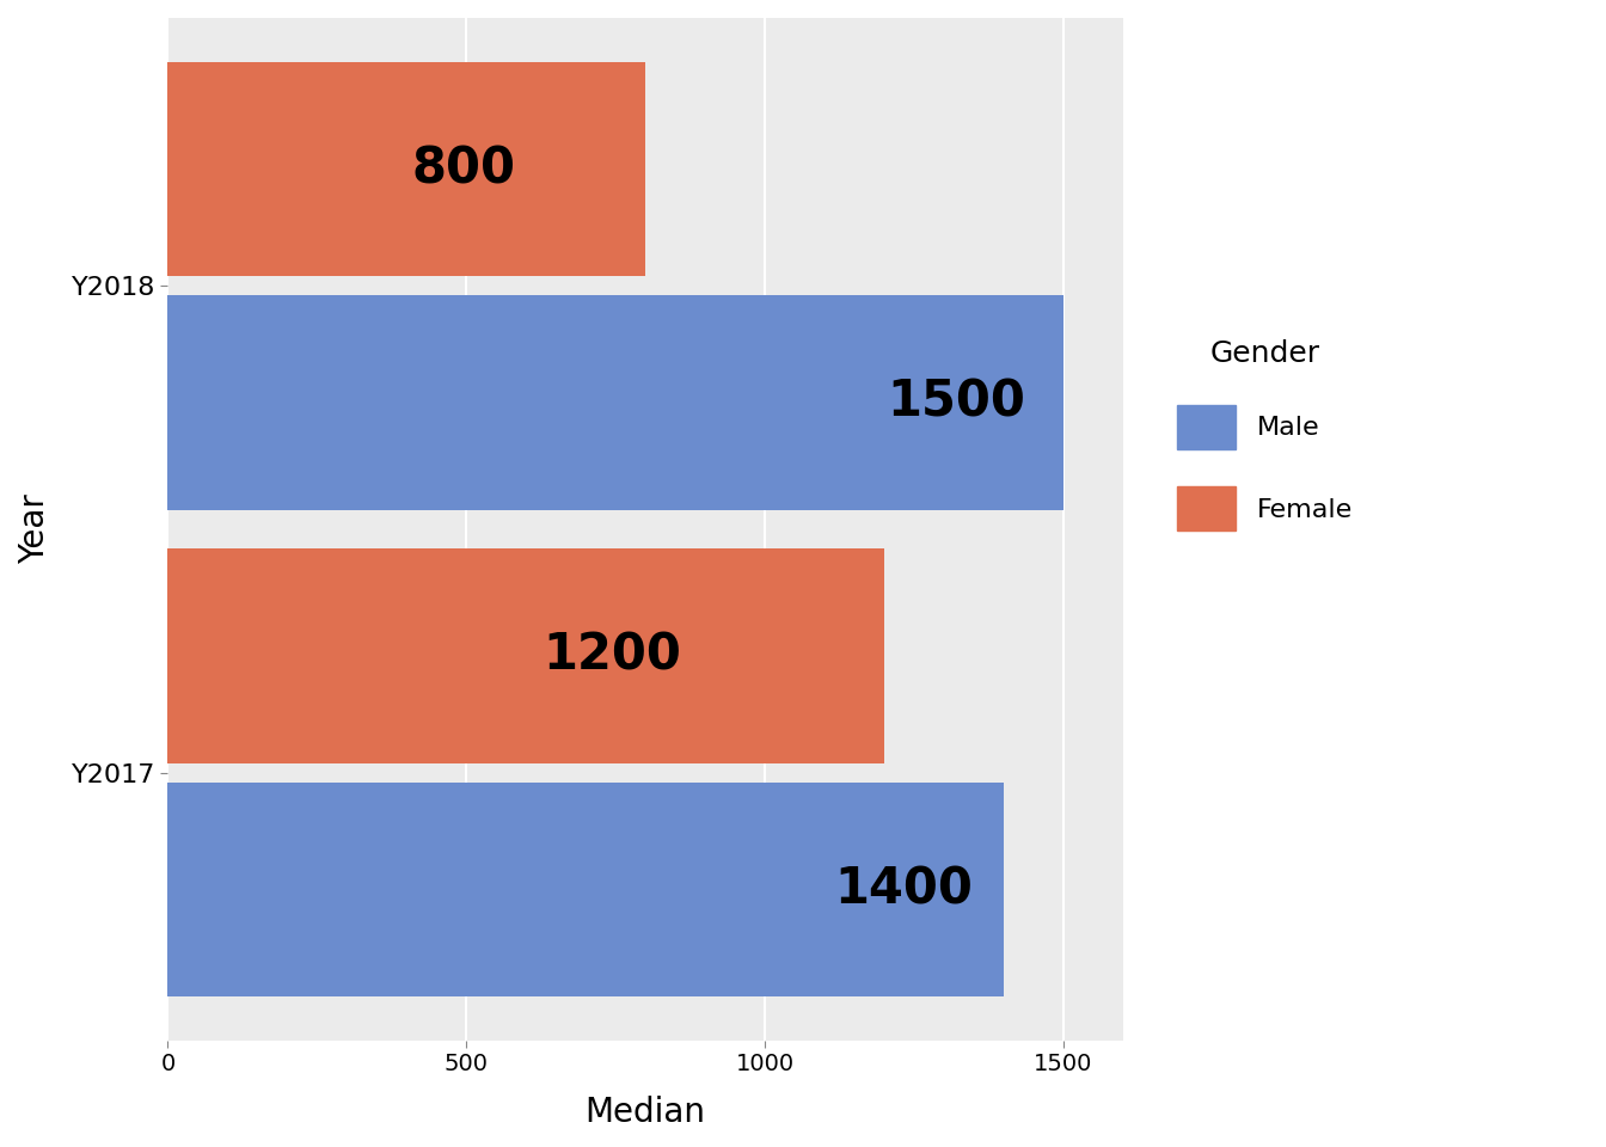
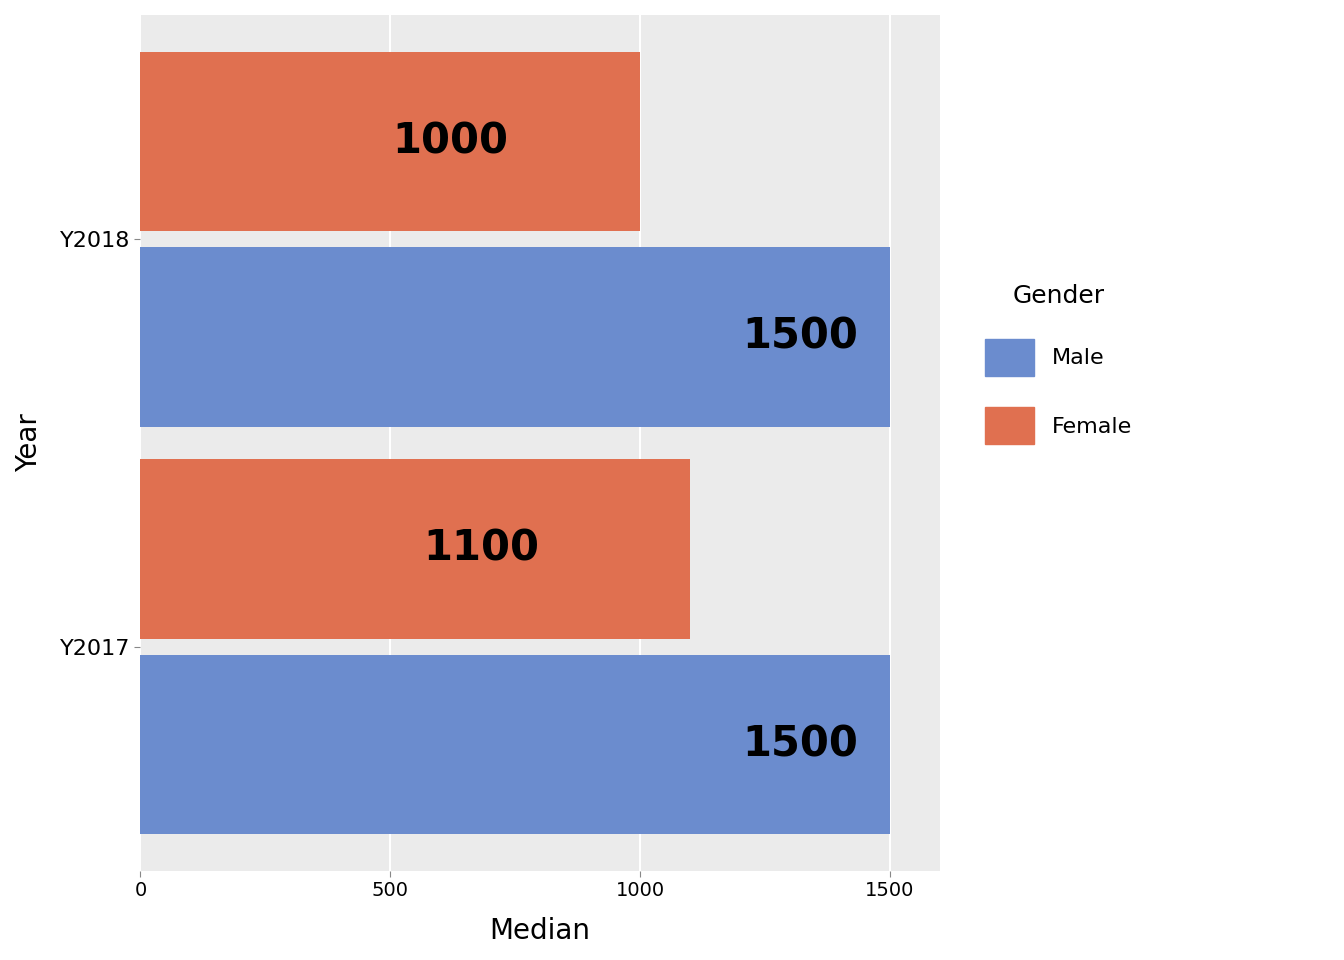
Female/Y2018: 800 -> 1000
Female/Y2017: 1200 -> 1100
Male/Y2017: 1400 -> 1500
